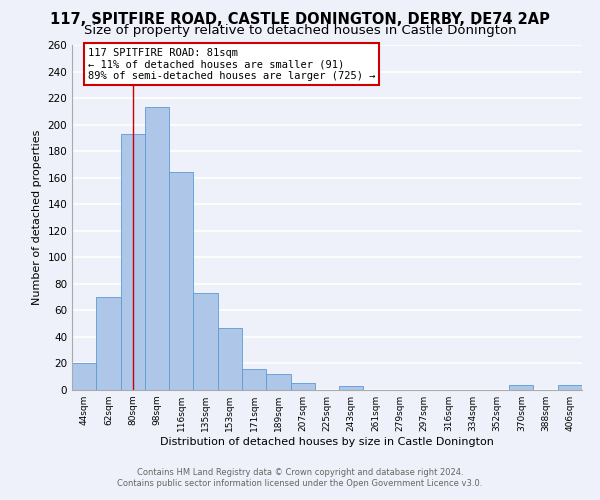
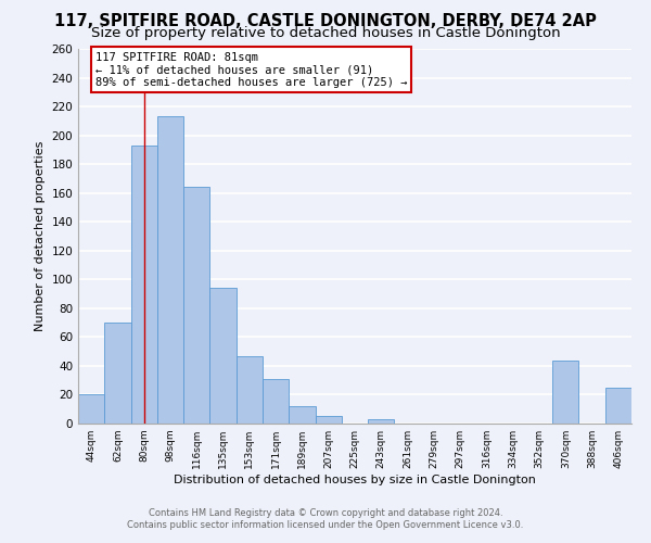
135sqm: 73 -> 94
171sqm: 16 -> 31
370sqm: 4 -> 44
406sqm: 4 -> 25
